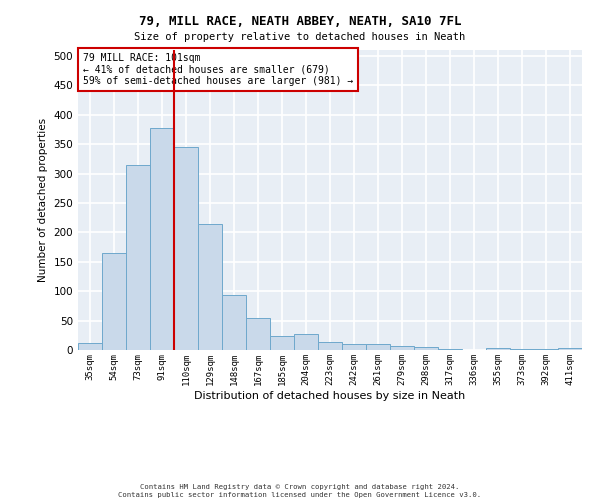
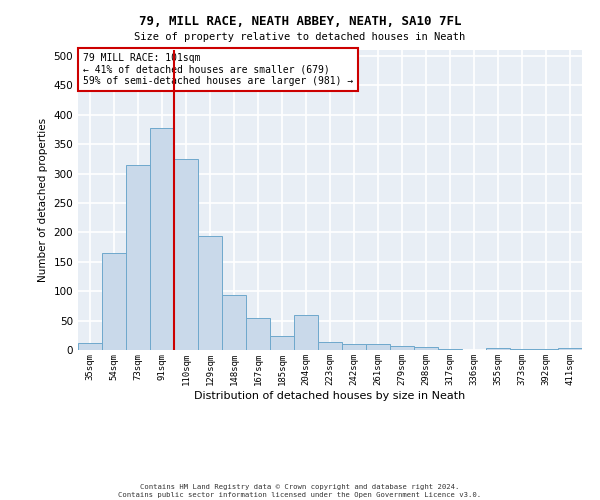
110sqm: 345 -> 324
129sqm: 215 -> 194
204sqm: 27 -> 60
